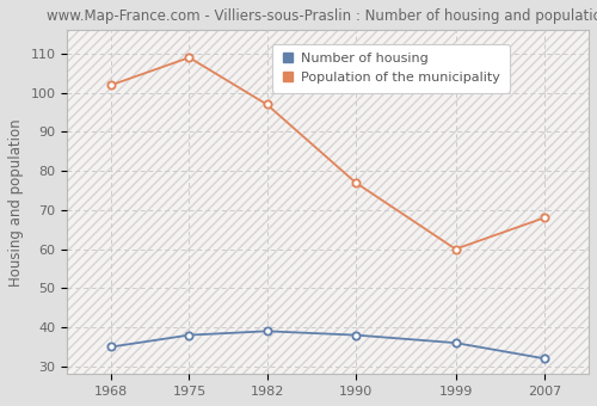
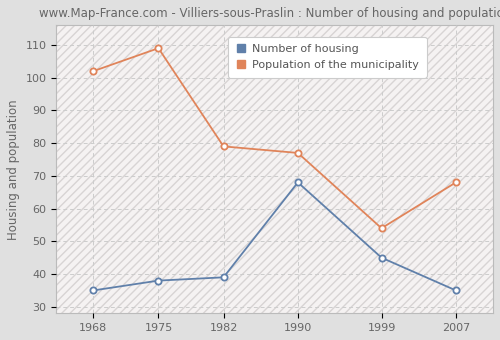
Population of the municipality/1982: 97 -> 79
Number of housing/1990: 38 -> 68
Number of housing/1999: 36 -> 45
Population of the municipality/1999: 60 -> 54
Number of housing/2007: 32 -> 35
